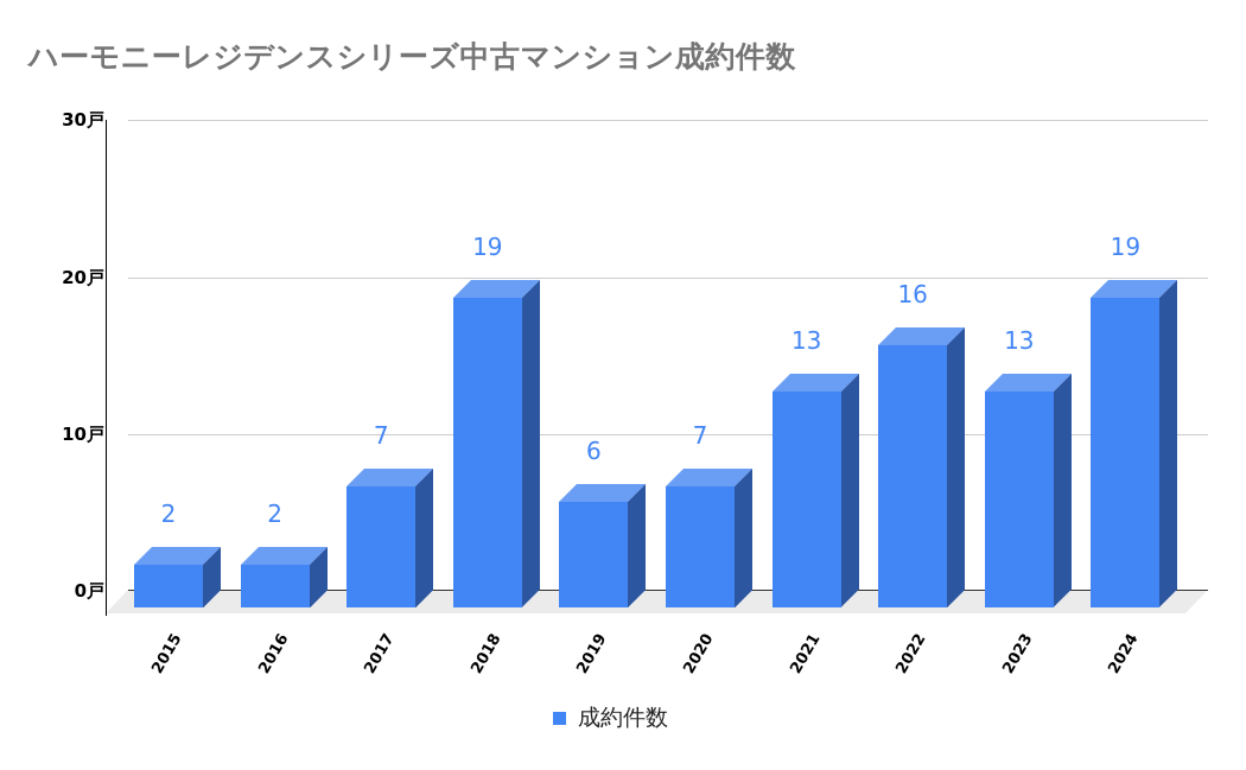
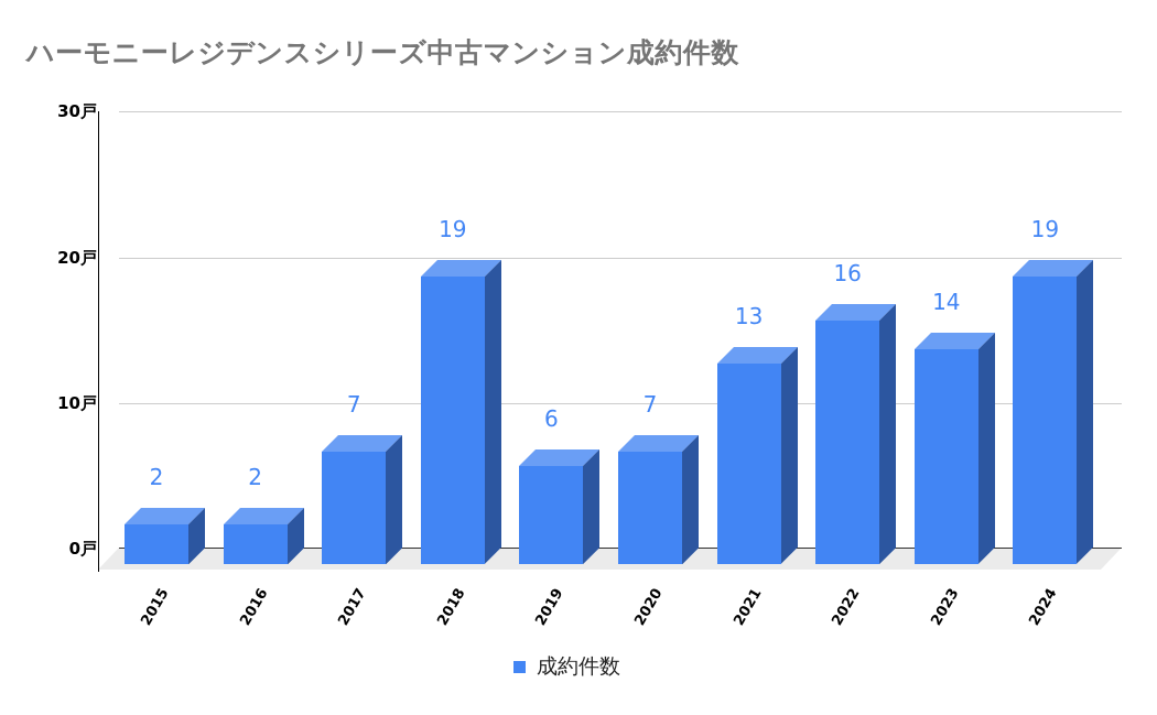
2023: 13 -> 14
